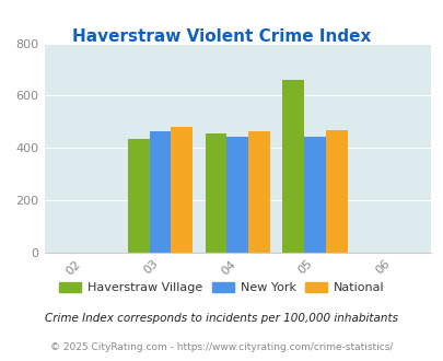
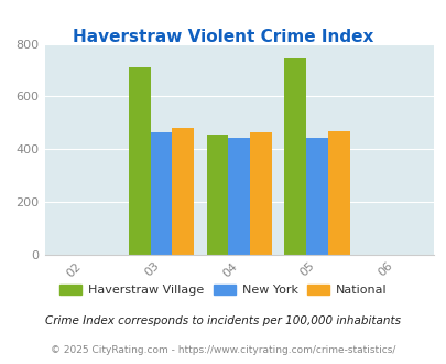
Haverstraw Village/03: 435 -> 712
Haverstraw Village/05: 660 -> 745
